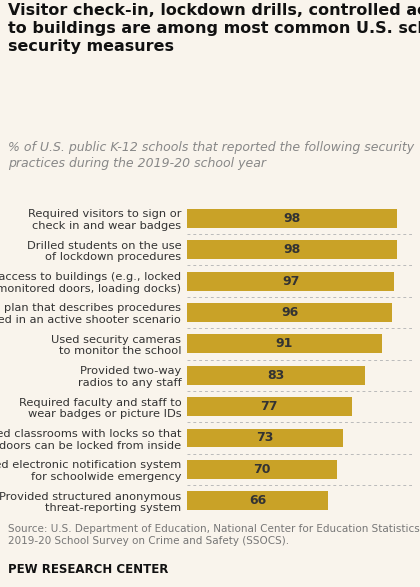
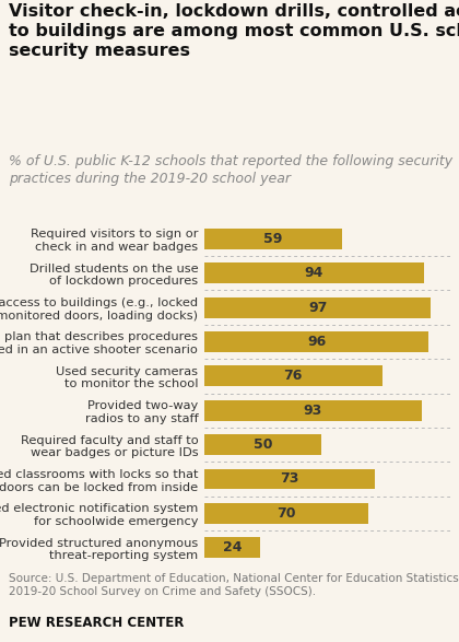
Required visitors to sign or check in and wear badges: 98 -> 59
Drilled students on the use of lockdown procedures: 98 -> 94
Used security cameras to monitor the school: 91 -> 76
Provided two-way radios to any staff: 83 -> 93
Required faculty and staff to wear badges or picture IDs: 77 -> 50
Provided structured anonymous threat-reporting system: 66 -> 24
